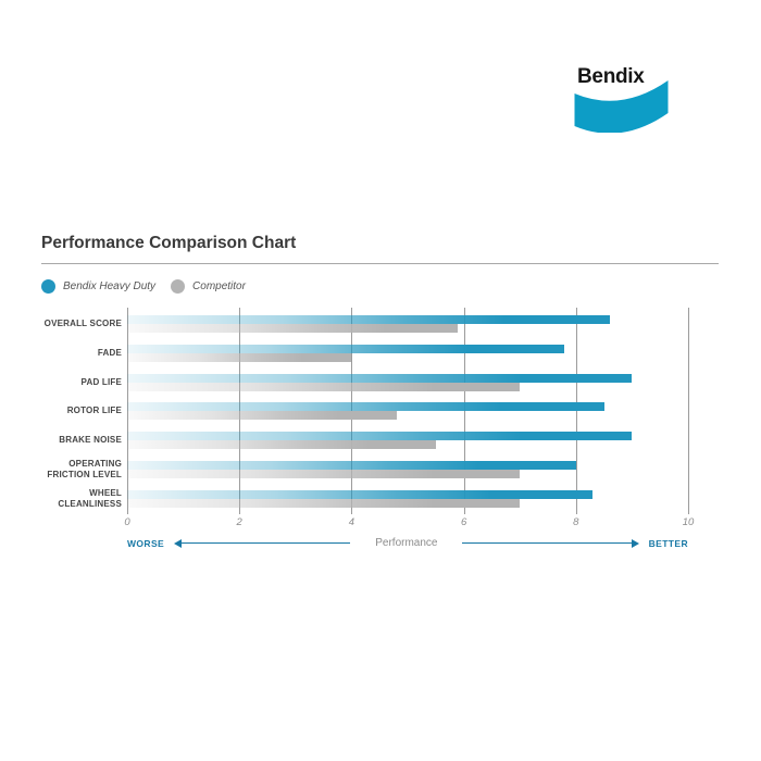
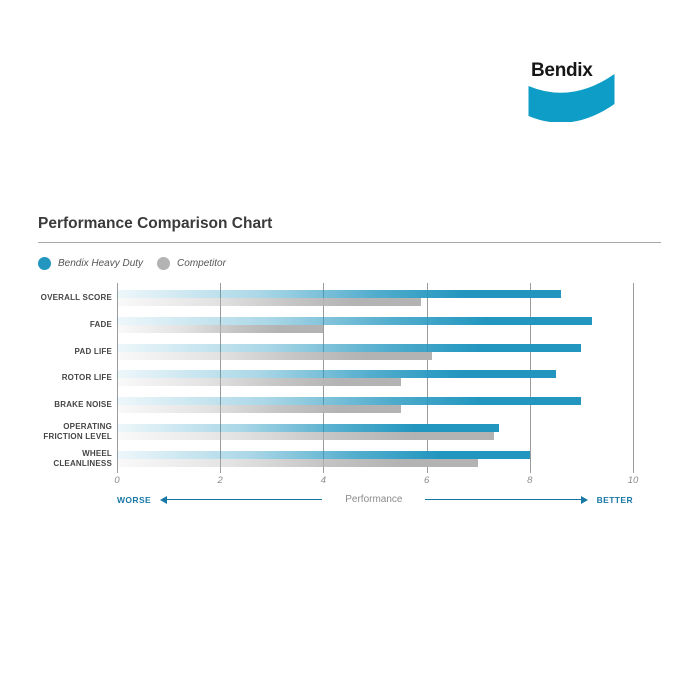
Bendix Heavy Duty/FADE: 7.8 -> 9.2
Competitor/PAD LIFE: 7.0 -> 6.1
Competitor/ROTOR LIFE: 4.8 -> 5.5
Bendix Heavy Duty/OPERATING FRICTION LEVEL: 8.0 -> 7.4
Competitor/OPERATING FRICTION LEVEL: 7.0 -> 7.3
Bendix Heavy Duty/WHEEL CLEANLINESS: 8.3 -> 8.0
